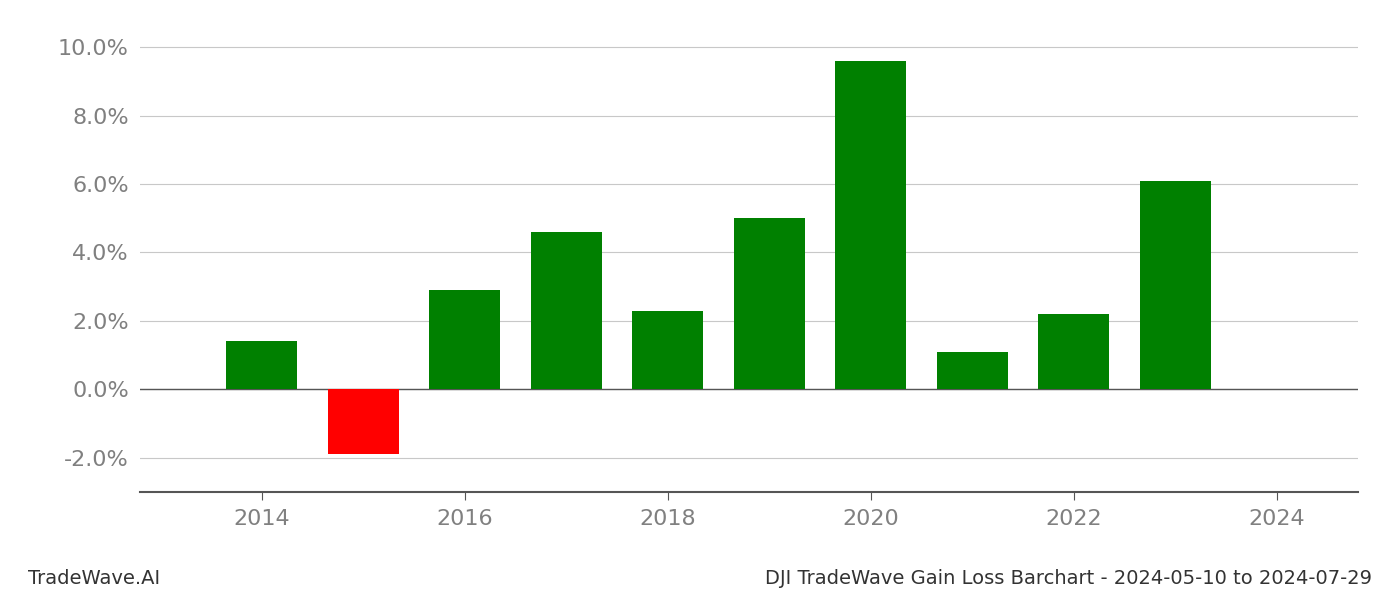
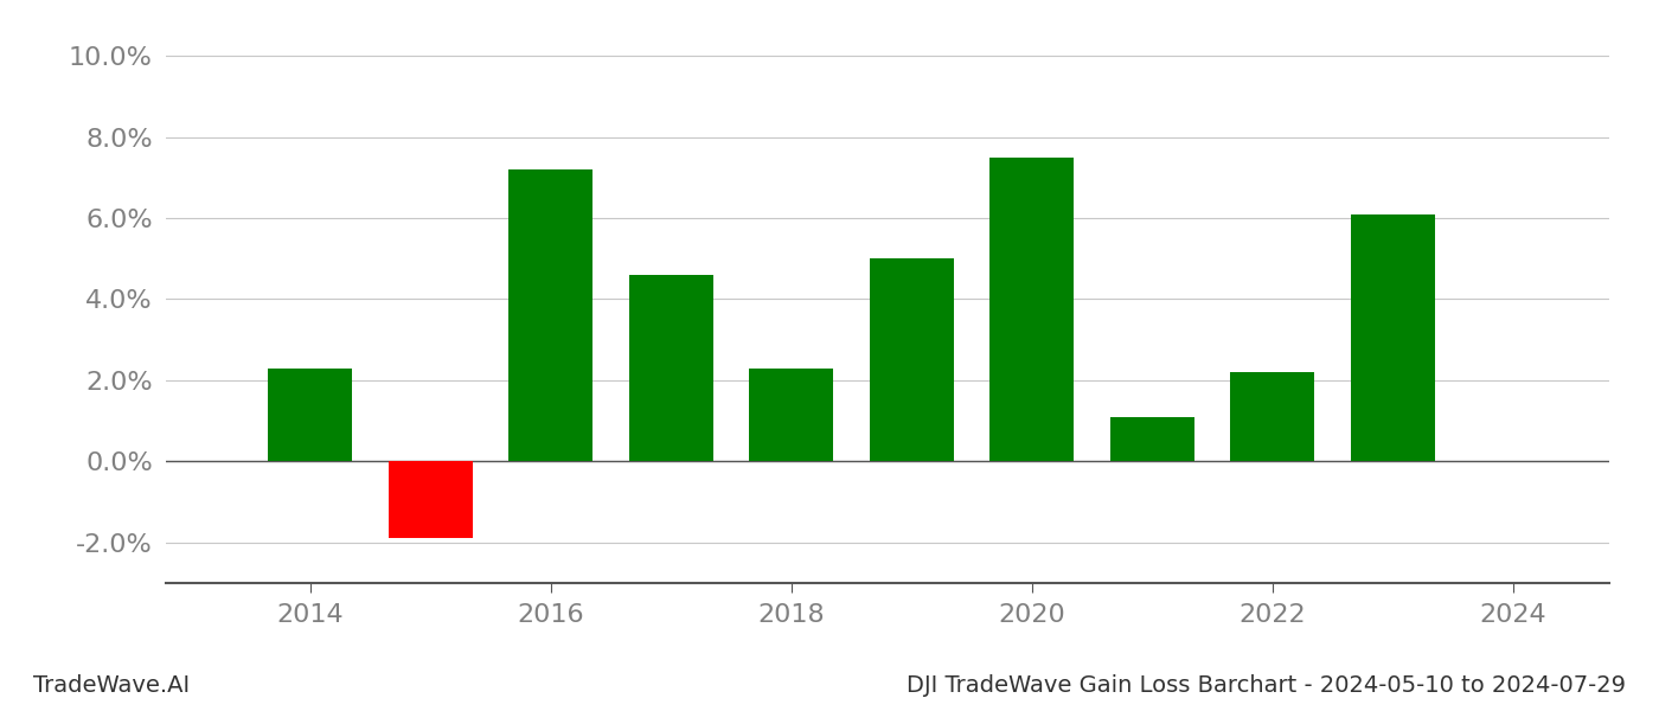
2014: 1.4% -> 2.3%
2016: 2.9% -> 7.2%
2020: 9.6% -> 7.5%
